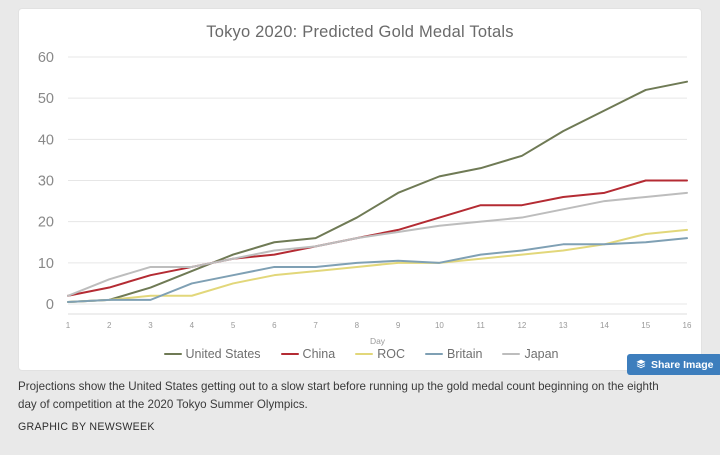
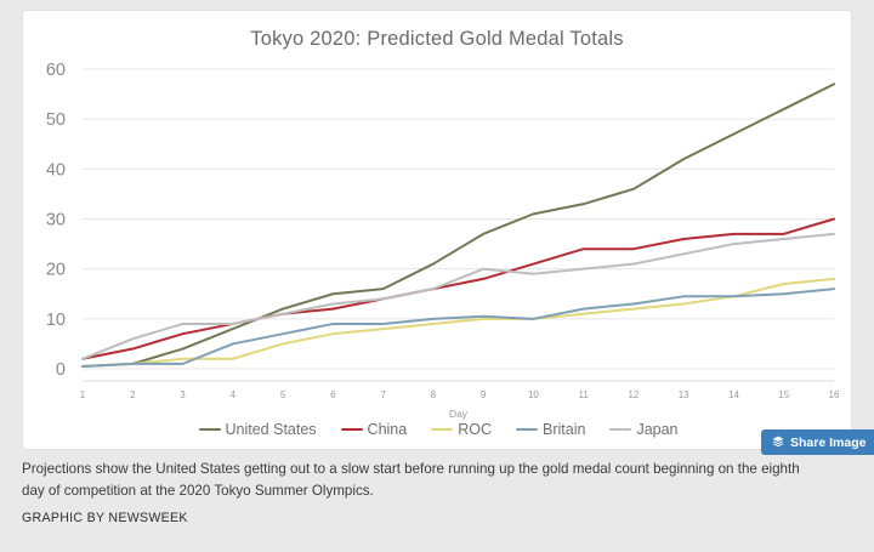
Japan/9: 18 -> 20
China/15: 30 -> 27
United States/16: 54 -> 57
